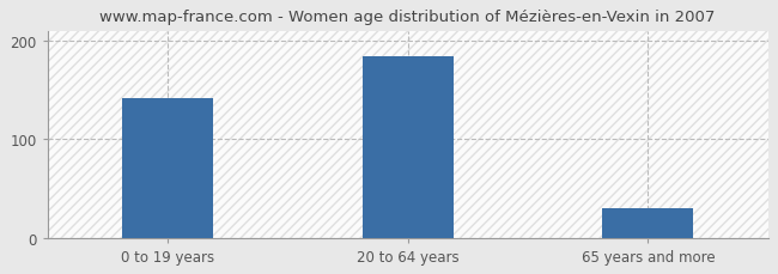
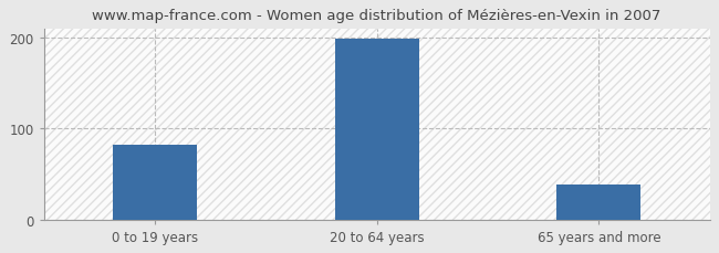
0 to 19 years: 142 -> 82
20 to 64 years: 184 -> 199
65 years and more: 30 -> 38
